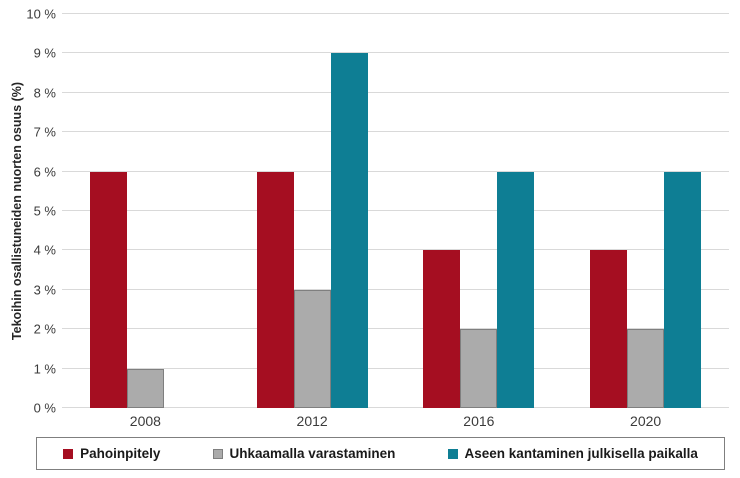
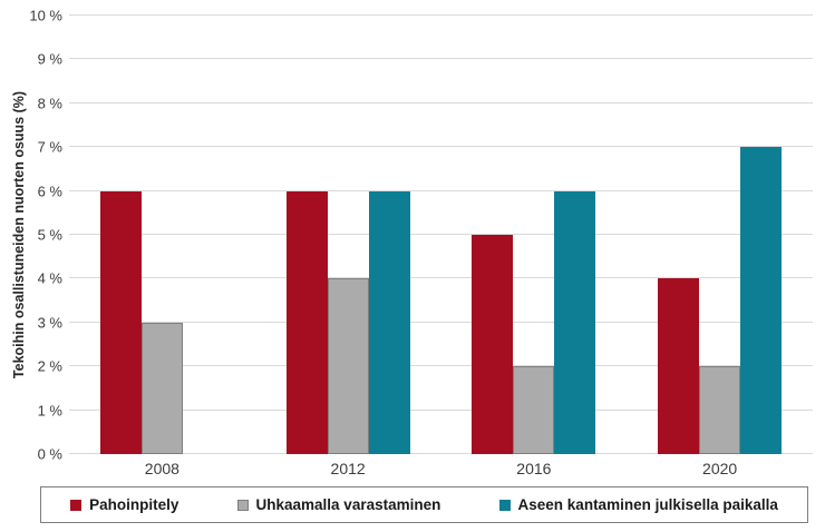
Uhkaamalla varastaminen/2008: 1% -> 3%
Uhkaamalla varastaminen/2012: 3% -> 4%
Aseen kantaminen julkisella paikalla/2012: 9% -> 6%
Pahoinpitely/2016: 4% -> 5%
Aseen kantaminen julkisella paikalla/2020: 6% -> 7%
